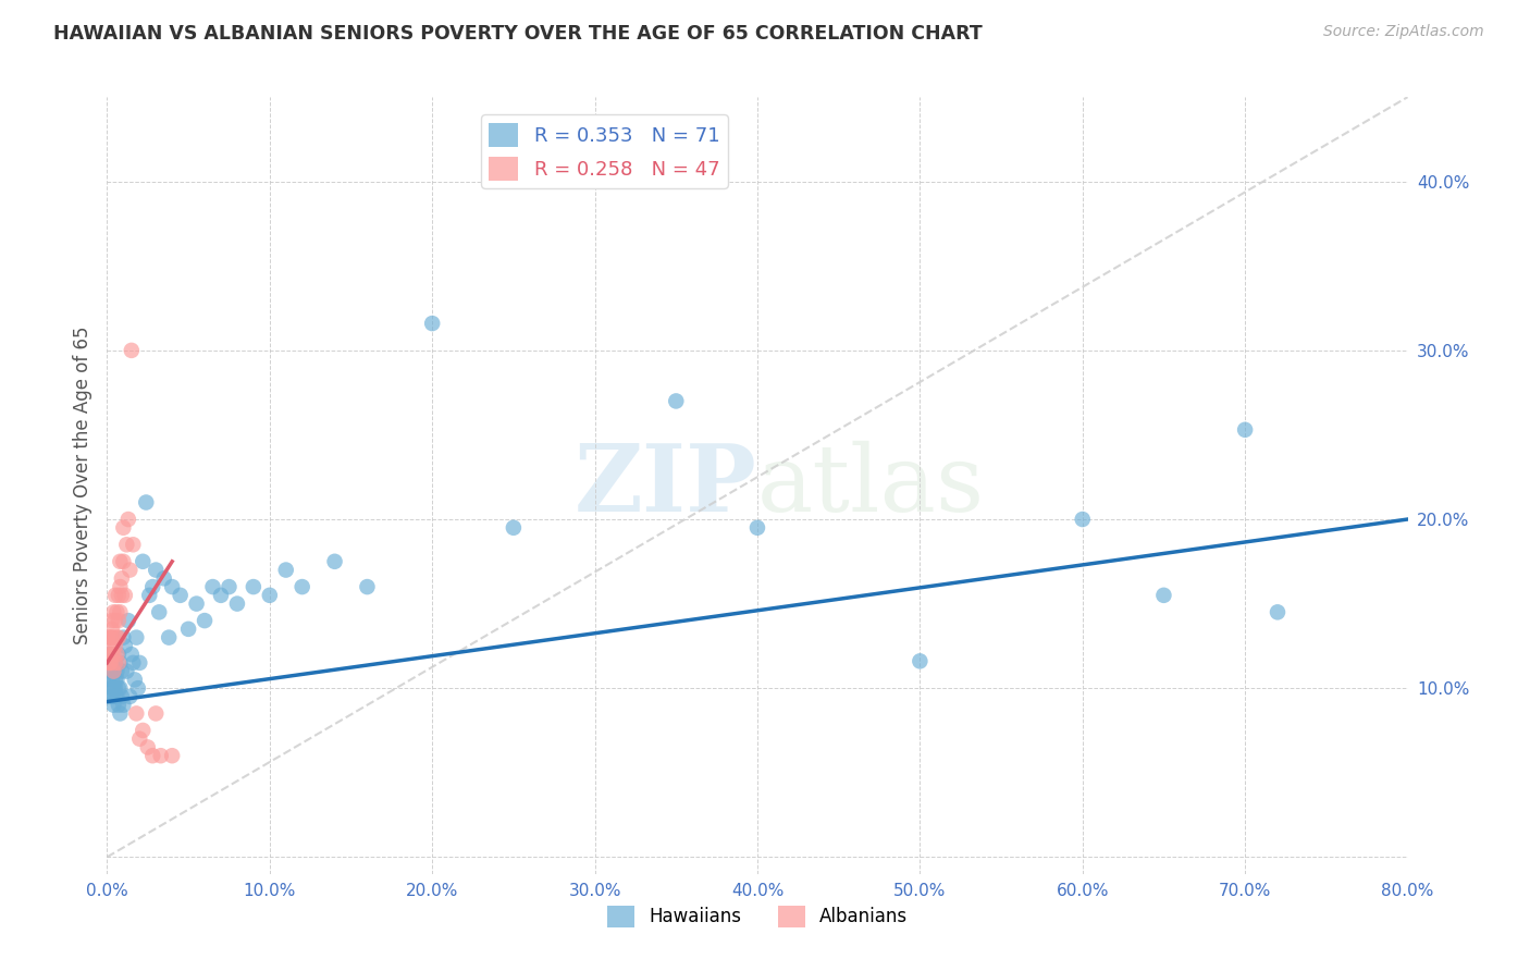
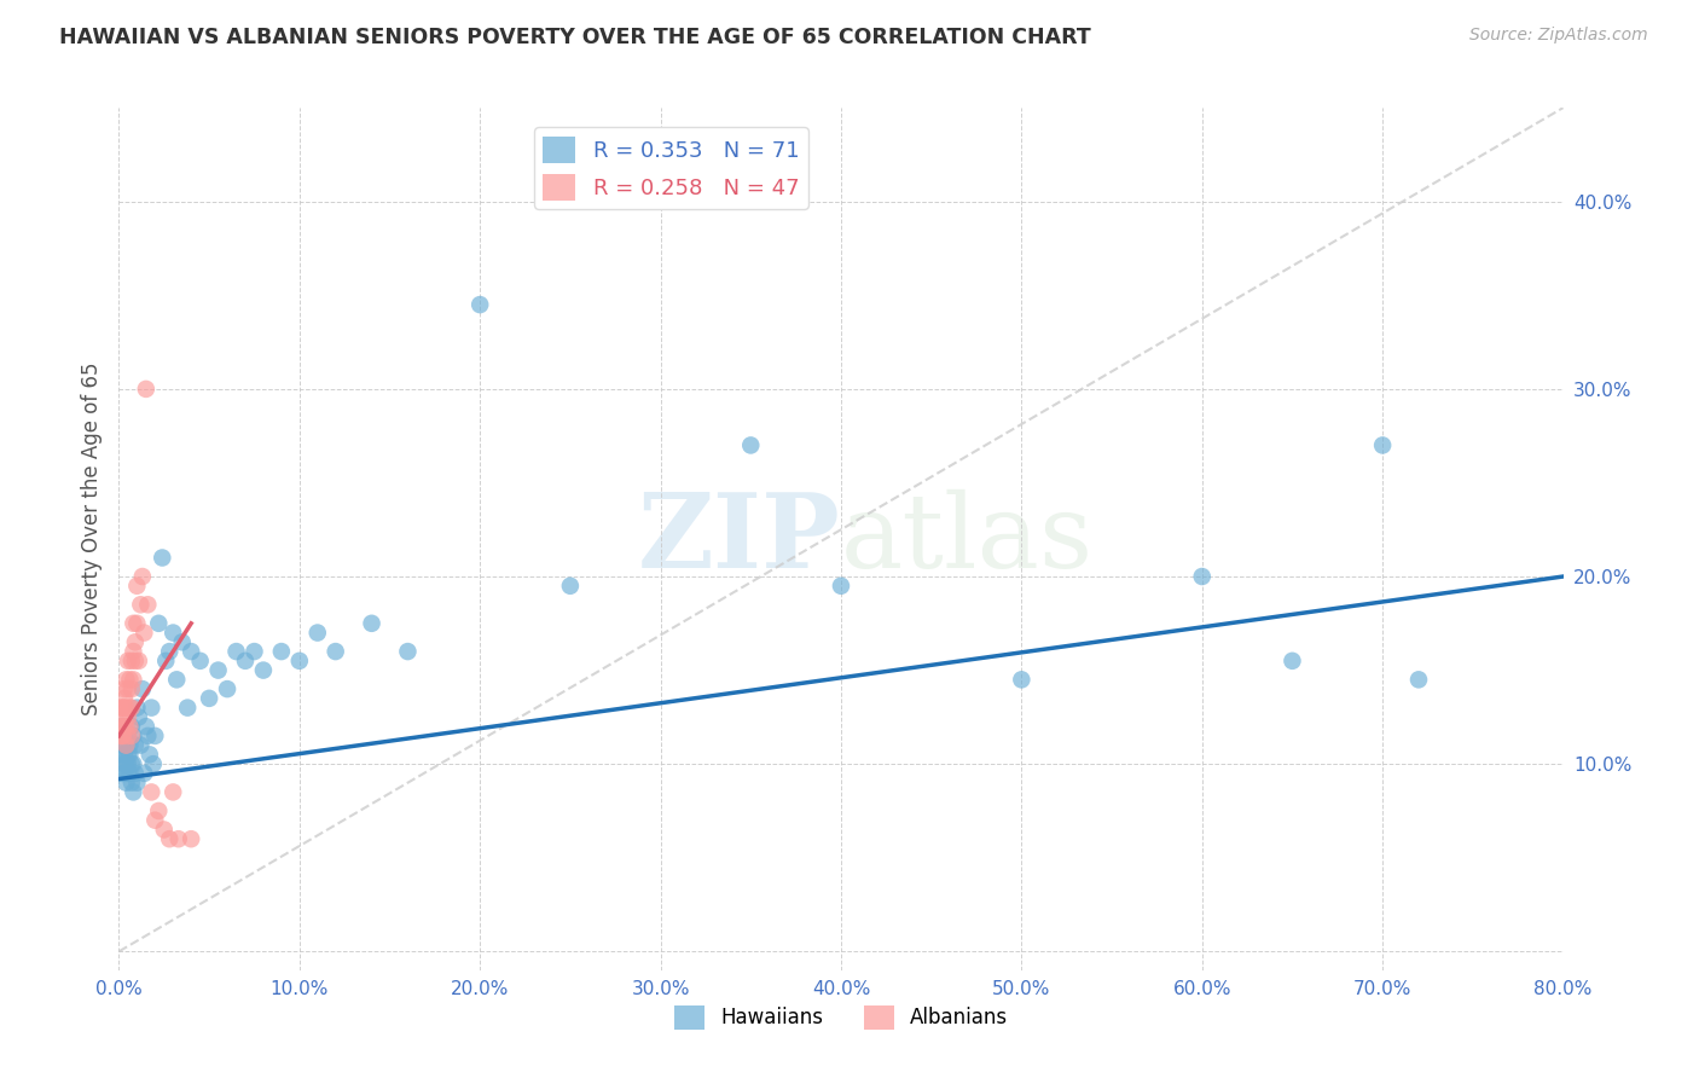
Hawaiians/20.0%: 31.6% -> 34.5%
Hawaiians/50.0%: 11.6% -> 14.5%
Hawaiians/70.0%: 25.3% -> 27.0%
